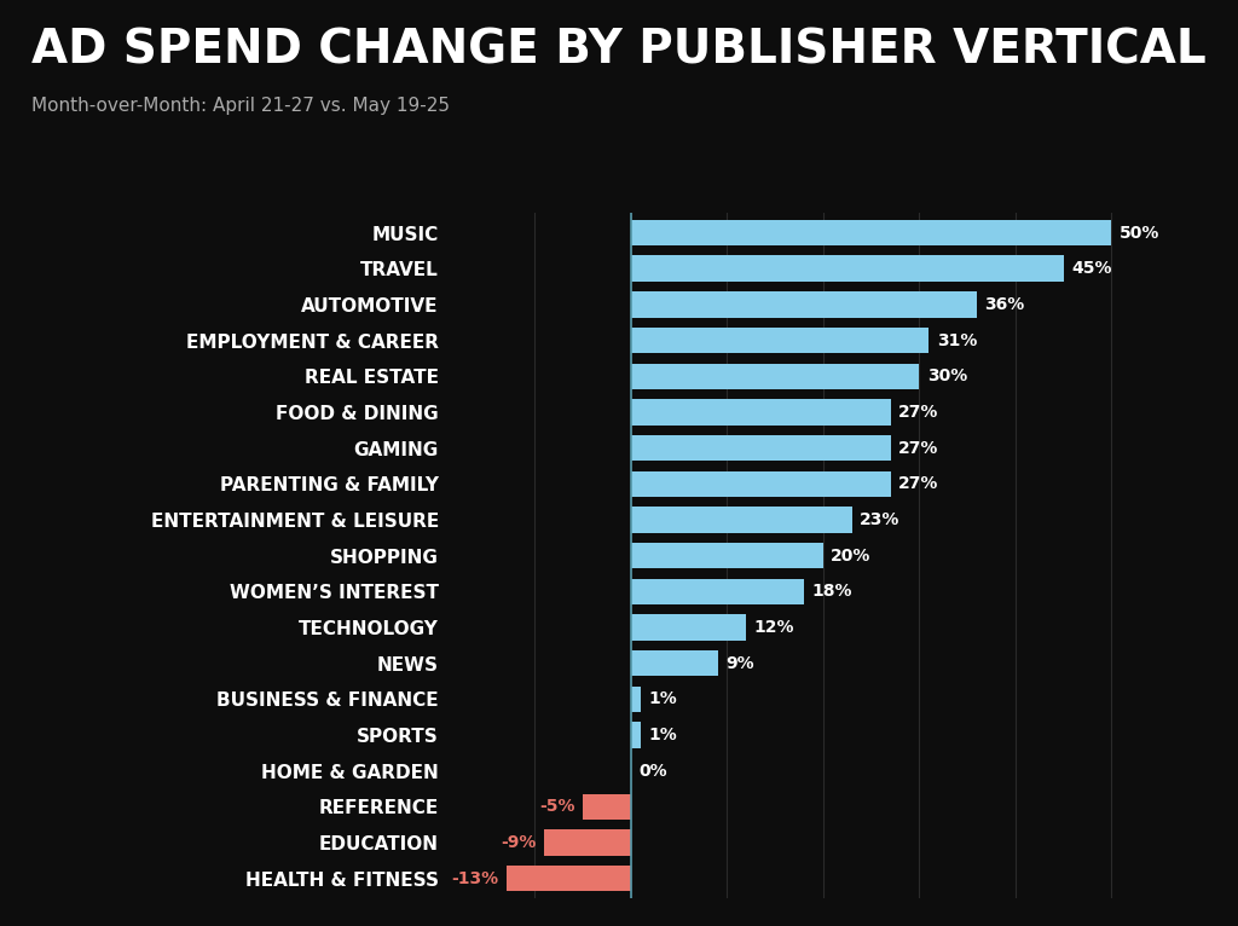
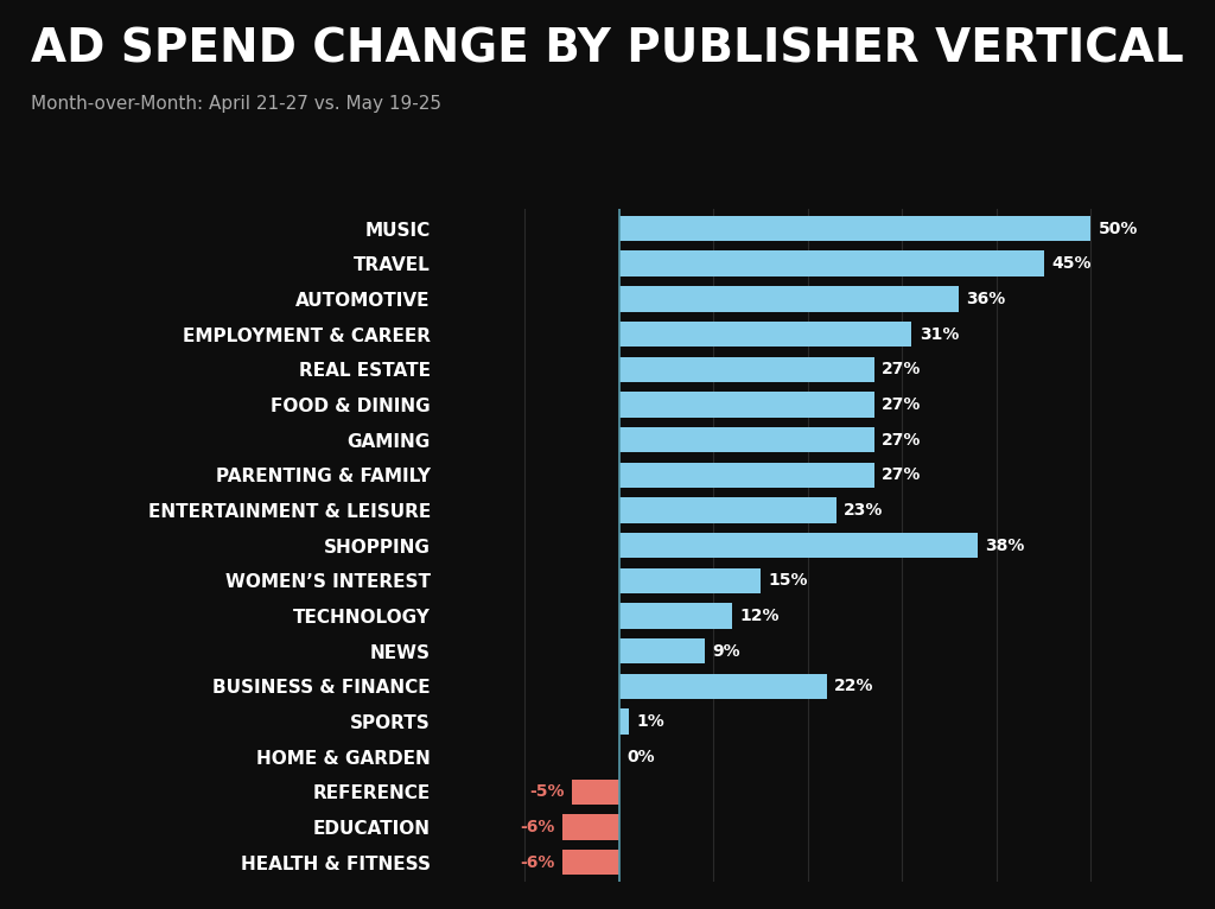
REAL ESTATE: 30% -> 27%
SHOPPING: 20% -> 38%
WOMEN’S INTEREST: 18% -> 15%
BUSINESS & FINANCE: 1% -> 22%
EDUCATION: -9% -> -6%
HEALTH & FITNESS: -13% -> -6%
